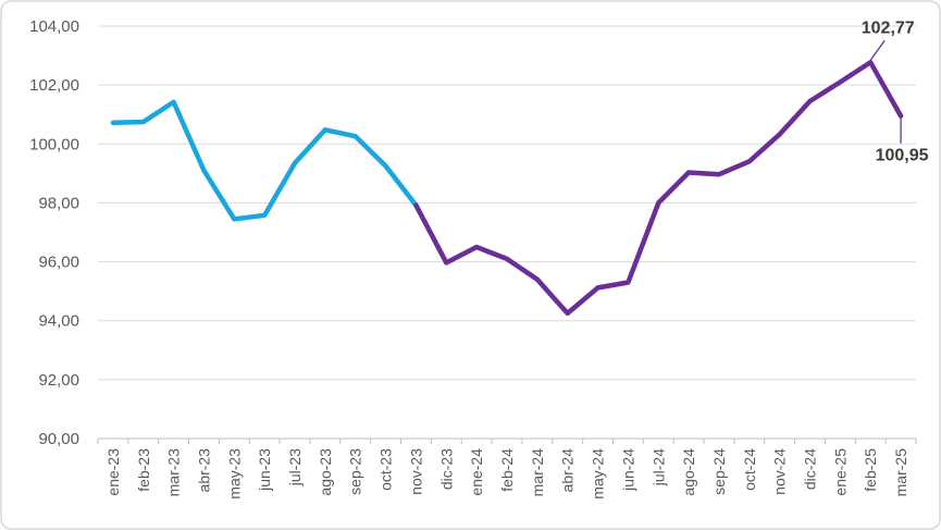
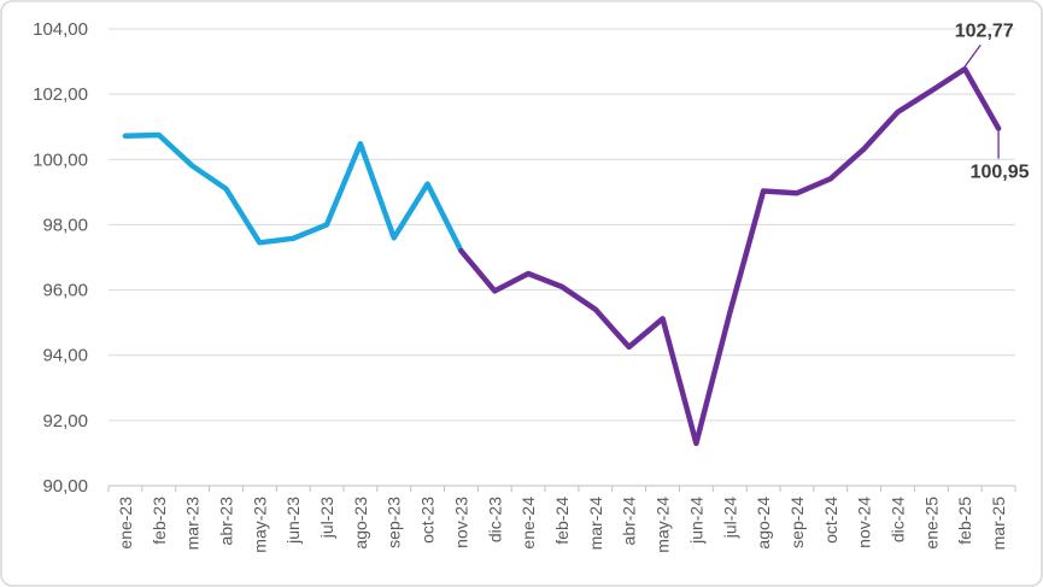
mar-23: 101,4 -> 99,8
jul-23: 99,3 -> 98,0
sep-23: 100,3 -> 97,6
nov-23: 97,9 -> 97,2
jun-24: 95,3 -> 91,3
jul-24: 98,0 -> 95,3
